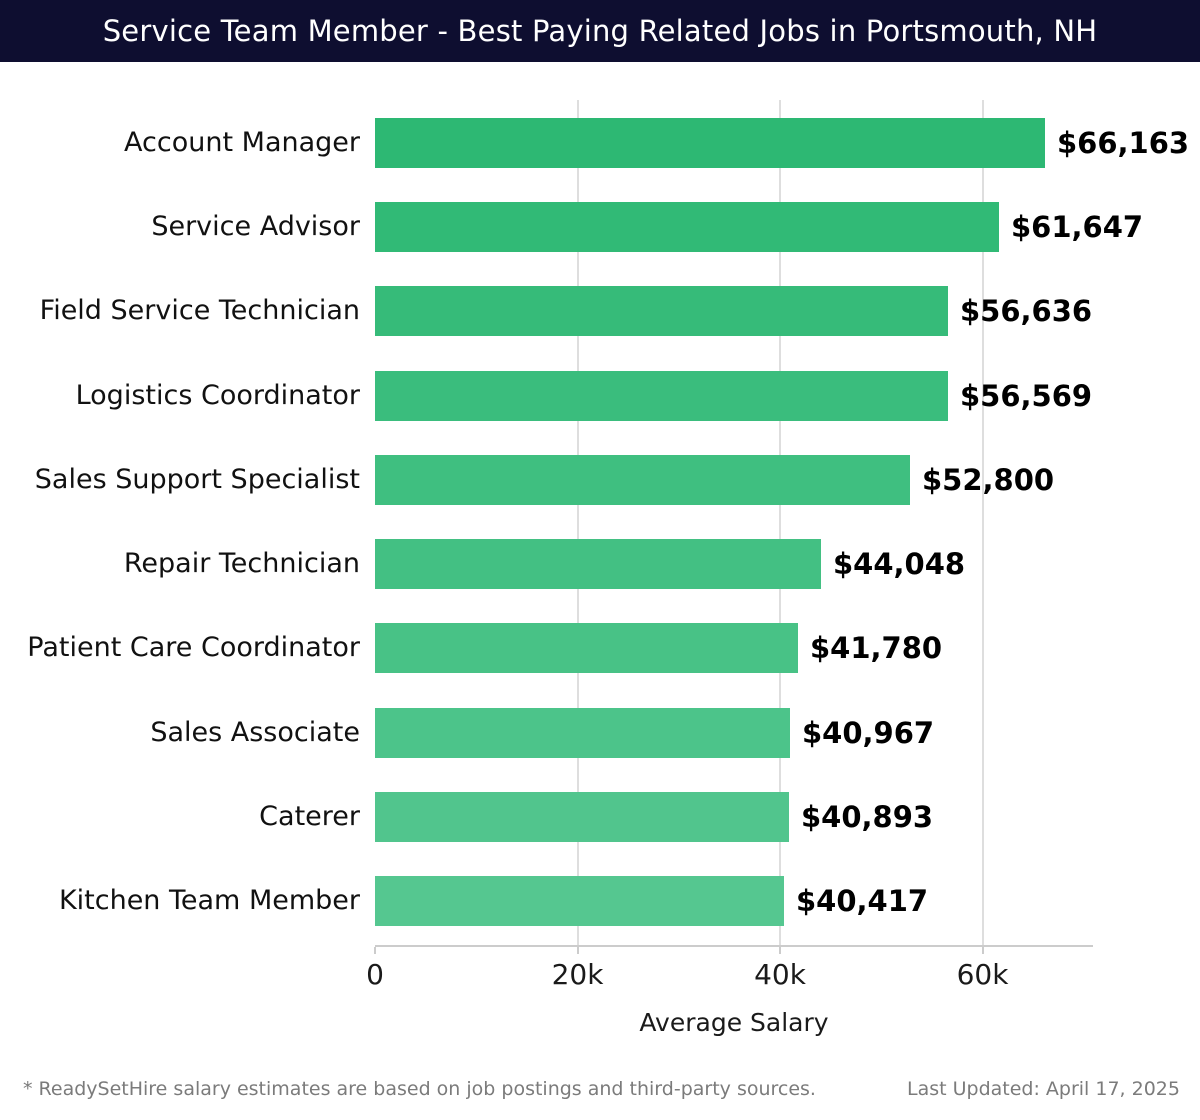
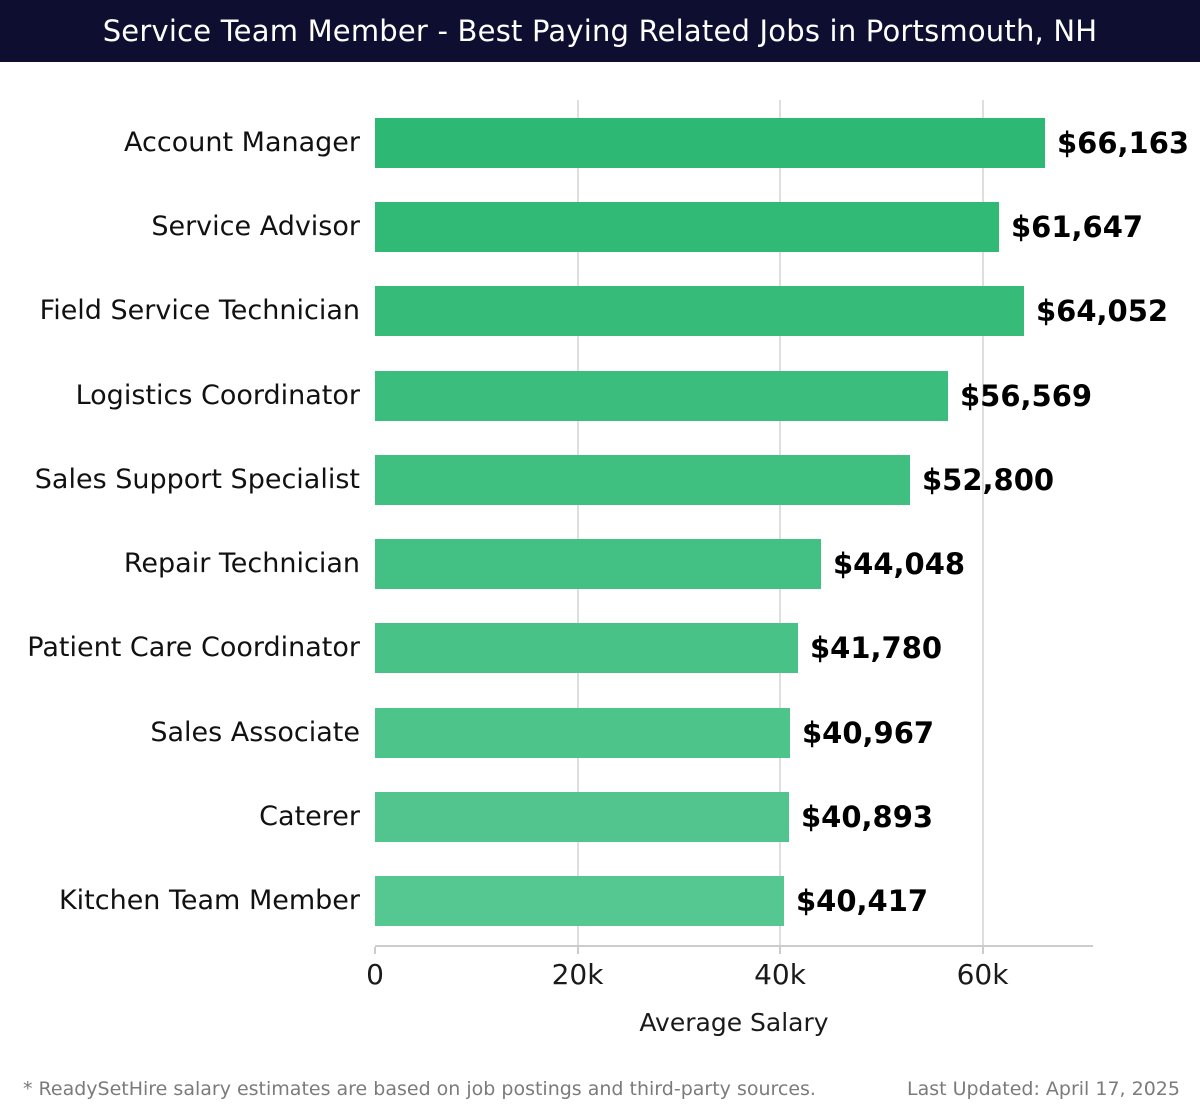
Field Service Technician: $56,636 -> $64,052
